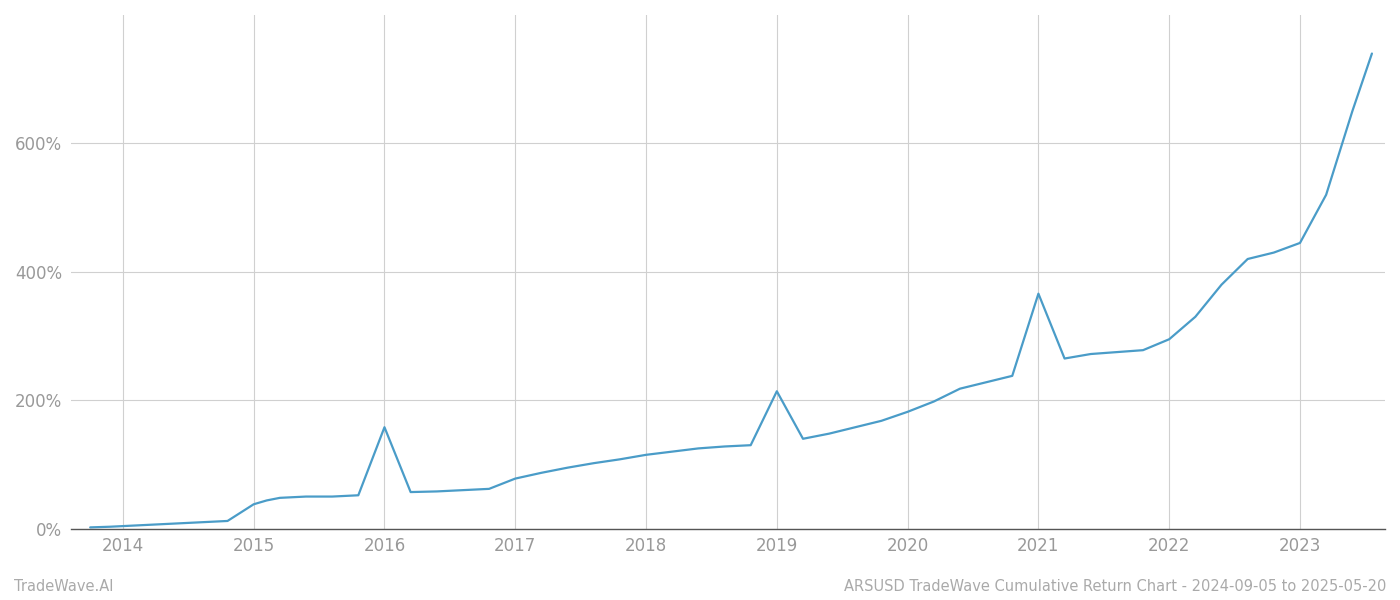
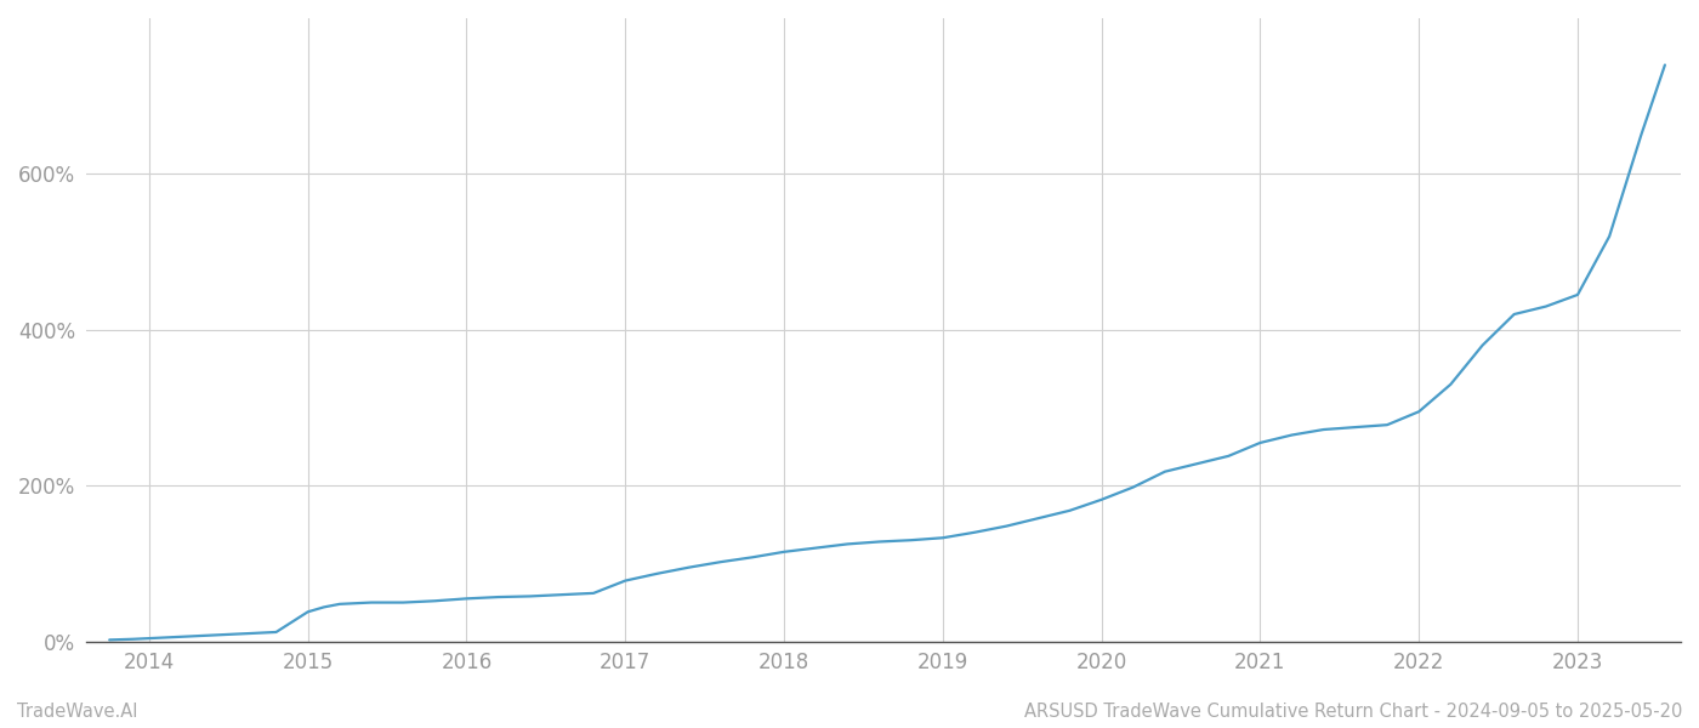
2016: 158% -> 55%
2019: 214% -> 133%
2021: 366% -> 255%
